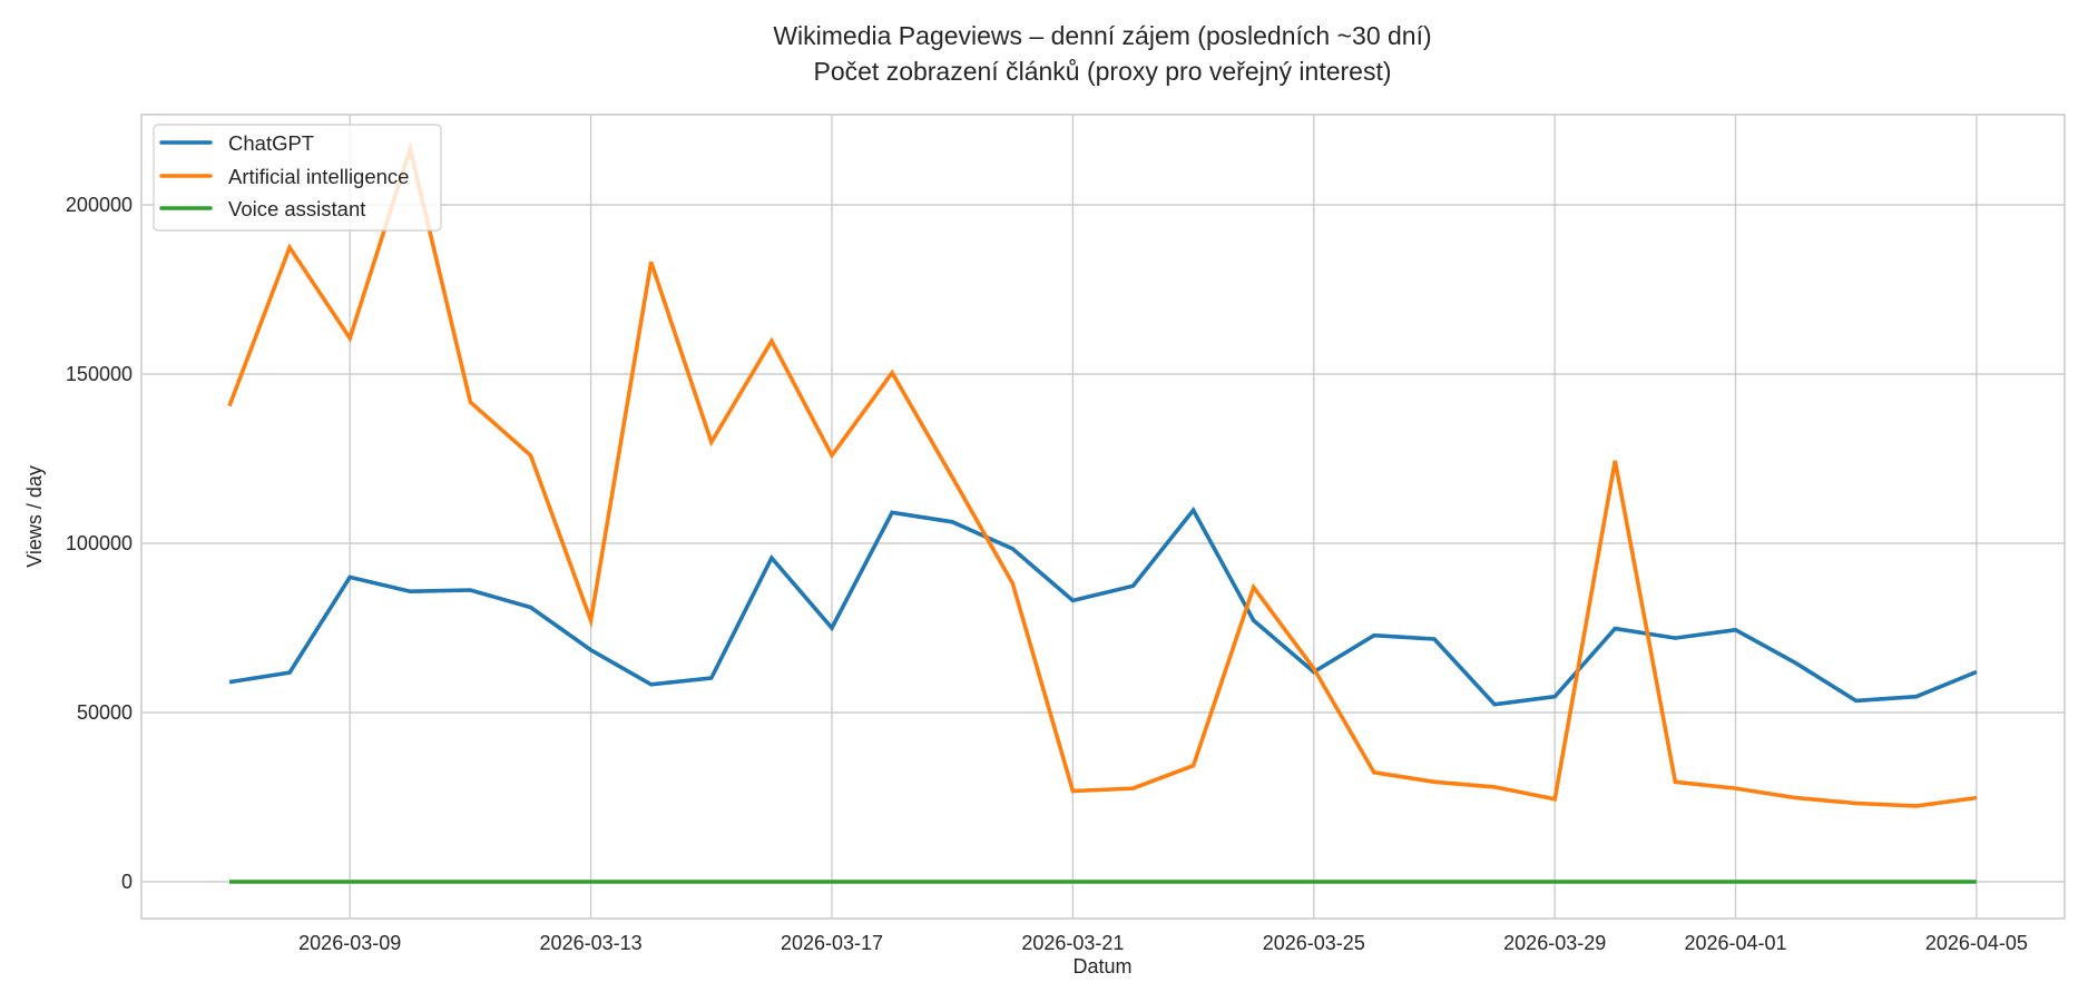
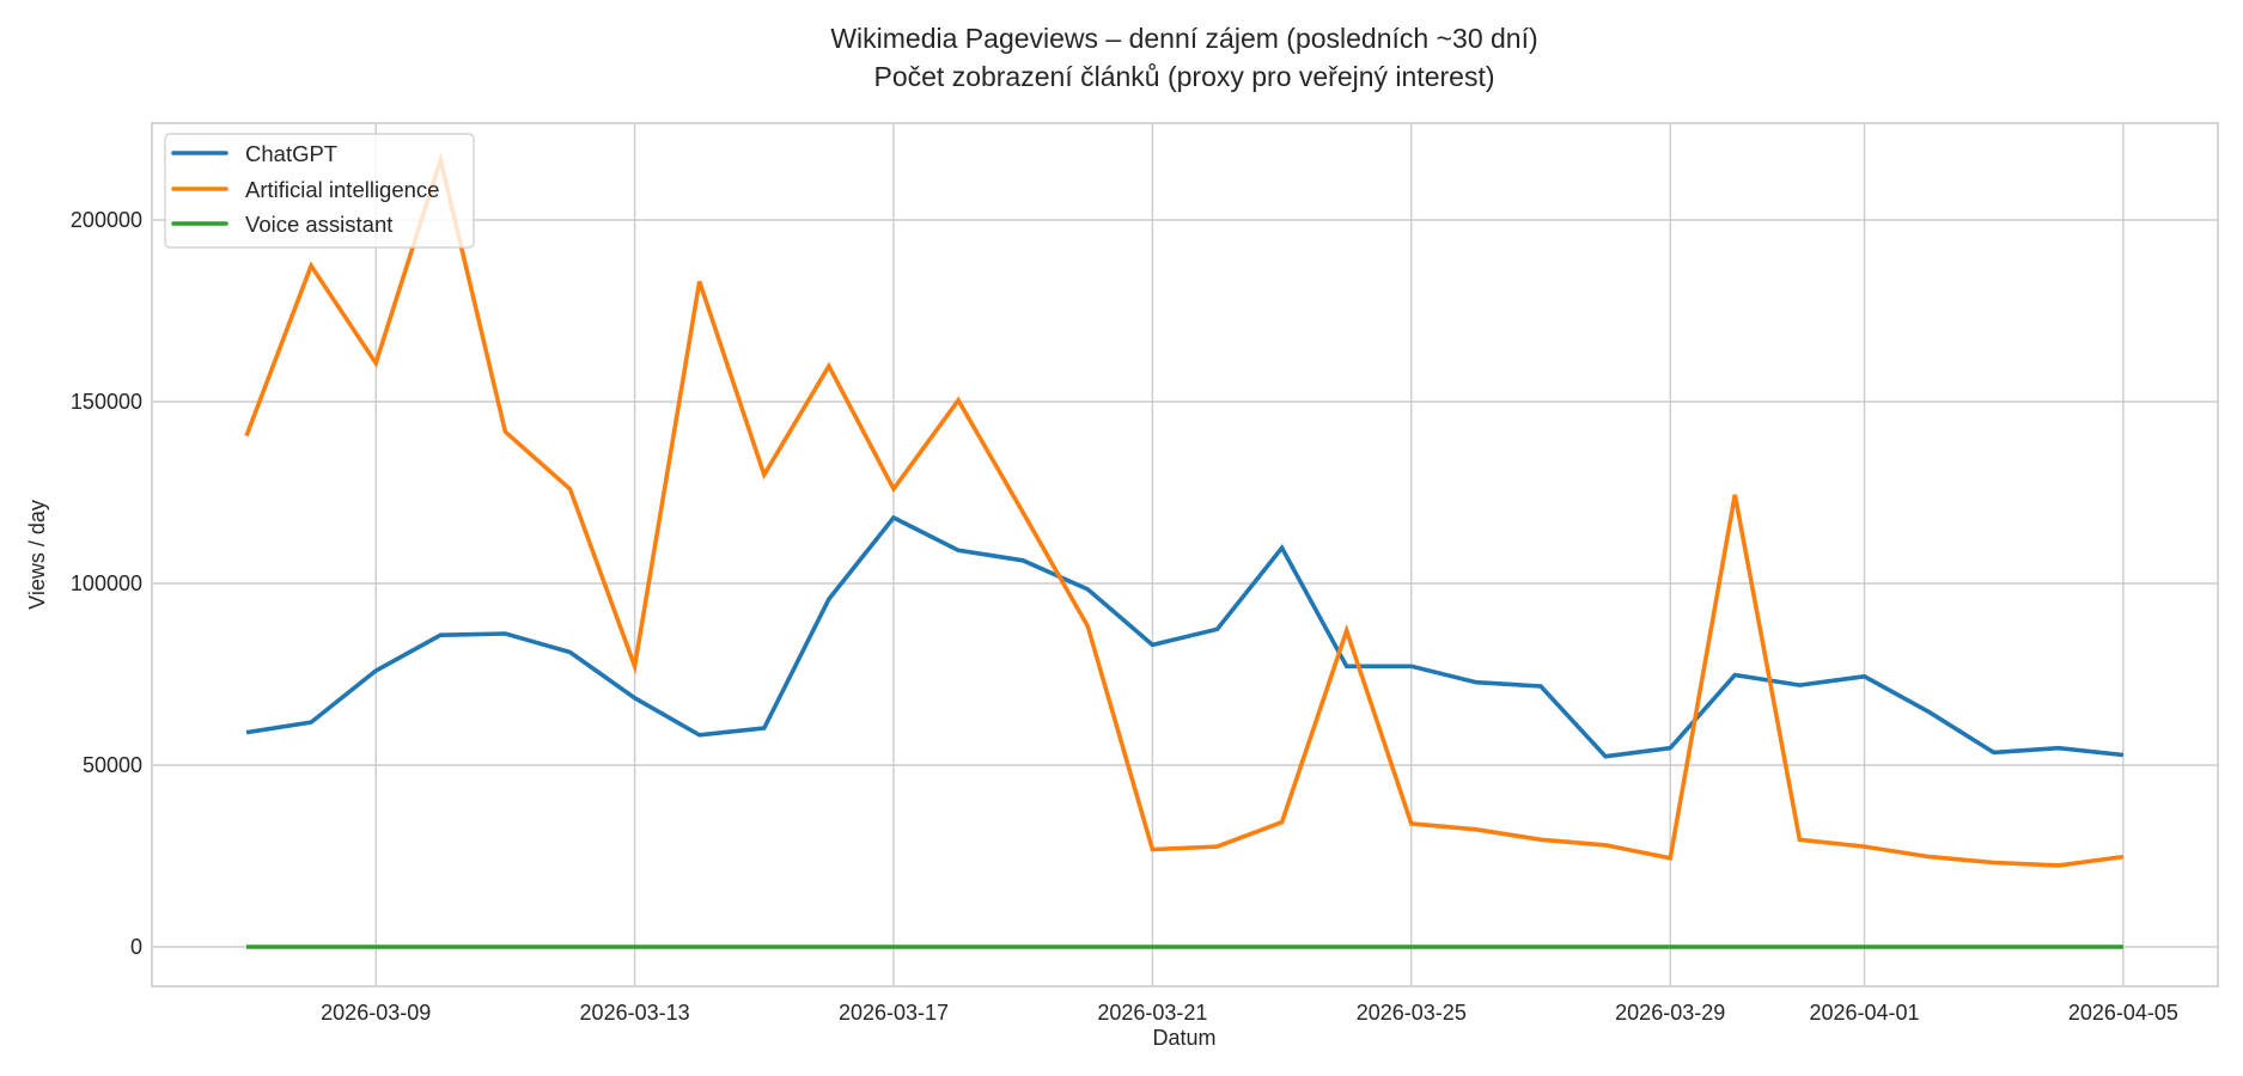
ChatGPT/2026-03-09: 90000 -> 76000
ChatGPT/2026-03-17: 75000 -> 118000
ChatGPT/2026-03-25: 62000 -> 77000
Artificial intelligence/2026-03-25: 63000 -> 34000
ChatGPT/2026-04-05: 62000 -> 53000
